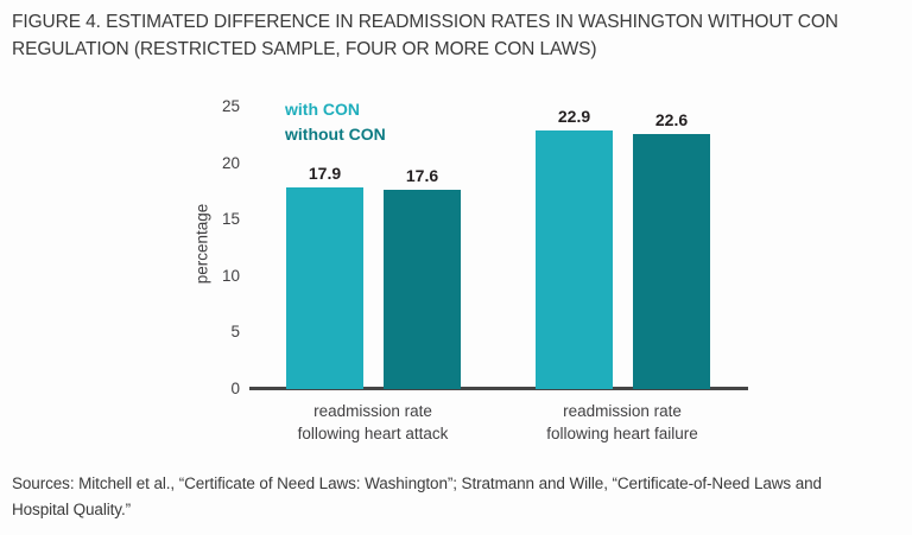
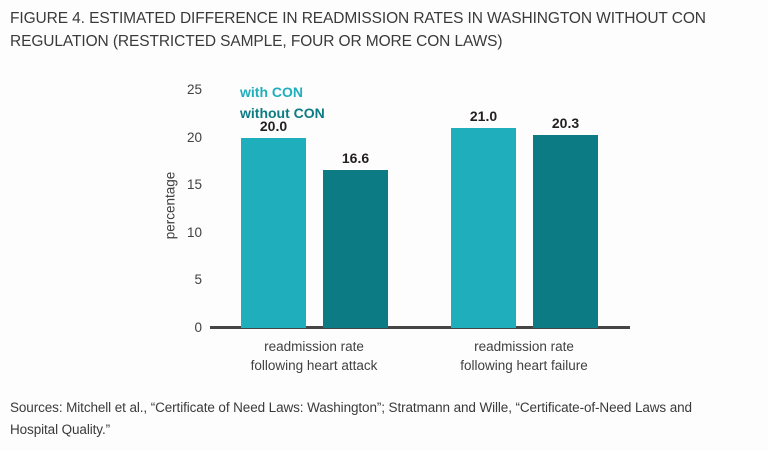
with CON/readmission rate following heart attack: 17.9 -> 20.0
without CON/readmission rate following heart attack: 17.6 -> 16.6
with CON/readmission rate following heart failure: 22.9 -> 21.0
without CON/readmission rate following heart failure: 22.6 -> 20.3
